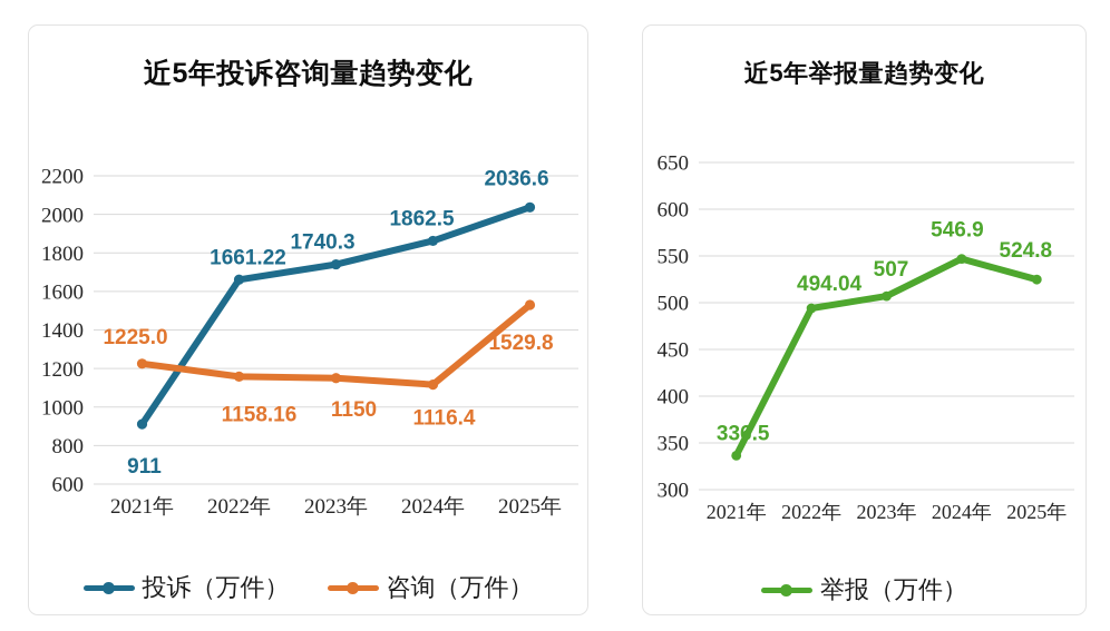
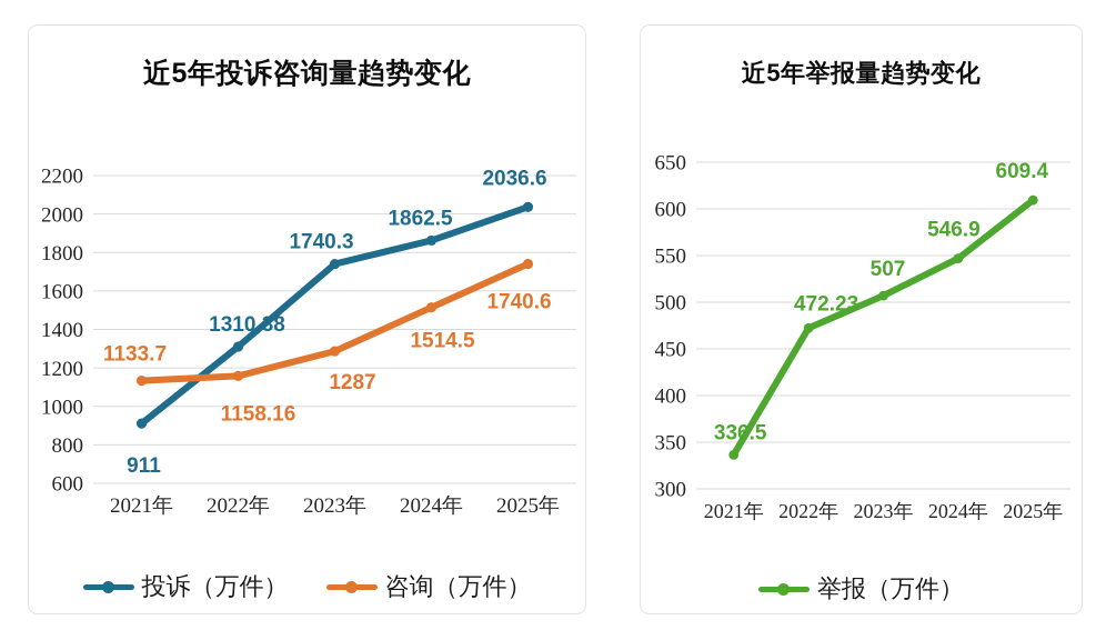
近5年投诉咨询量趋势变化/咨询（万件）/2021年: 1225.0 -> 1133.7
近5年投诉咨询量趋势变化/投诉（万件）/2022年: 1661.22 -> 1310.38
近5年投诉咨询量趋势变化/咨询（万件）/2023年: 1150 -> 1287
近5年投诉咨询量趋势变化/咨询（万件）/2024年: 1116.4 -> 1514.5
近5年投诉咨询量趋势变化/咨询（万件）/2025年: 1529.8 -> 1740.6
近5年举报量趋势变化/2022年: 494.04 -> 472.23
近5年举报量趋势变化/2025年: 524.8 -> 609.4
